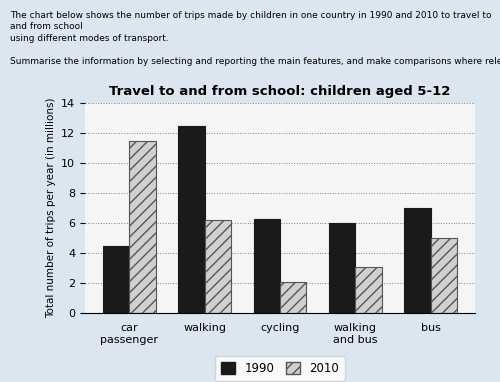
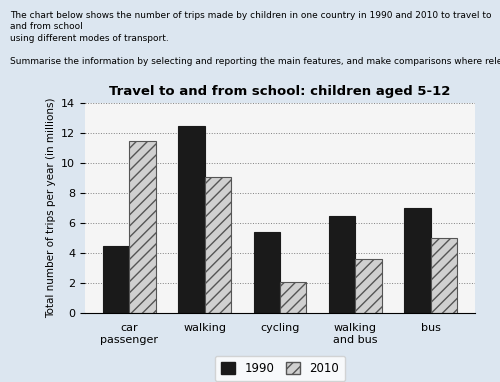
2010/walking: 6.2 -> 9.1
1990/cycling: 6.3 -> 5.4
1990/walking and bus: 6.0 -> 6.5
2010/walking and bus: 3.1 -> 3.6
